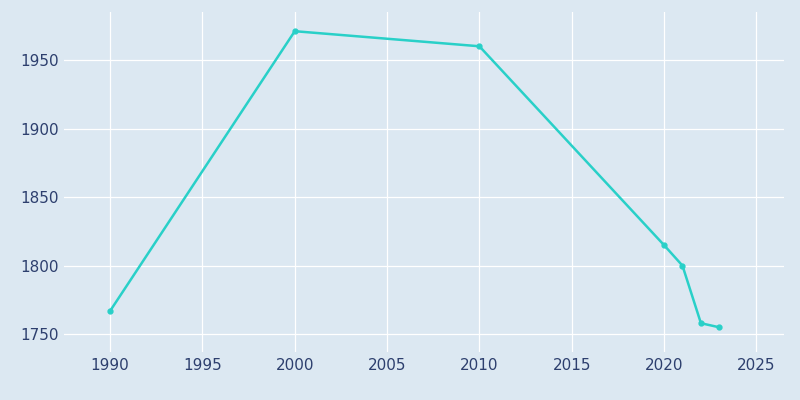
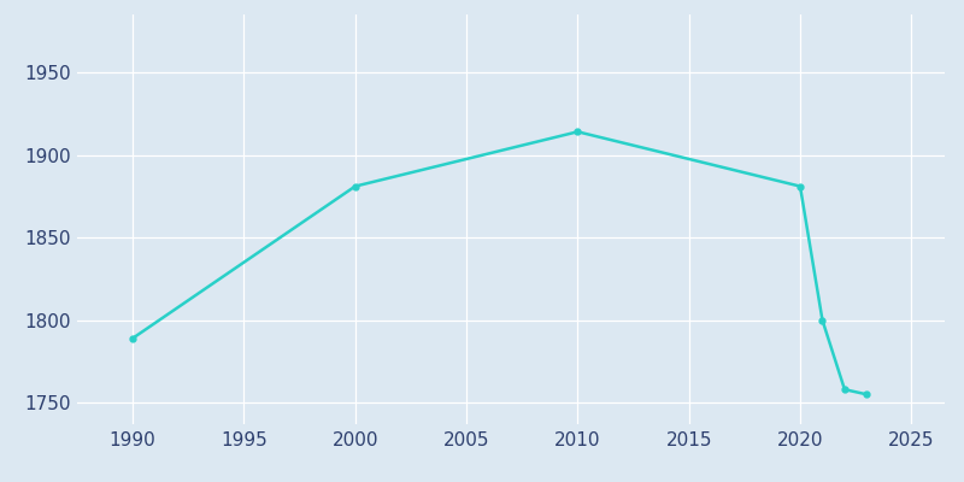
1990: 1767 -> 1789
2000: 1971 -> 1881
2010: 1960 -> 1914
2020: 1815 -> 1881
